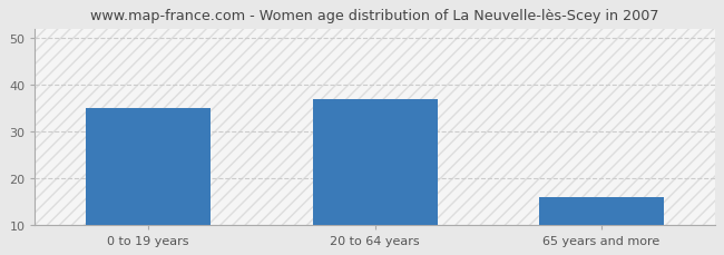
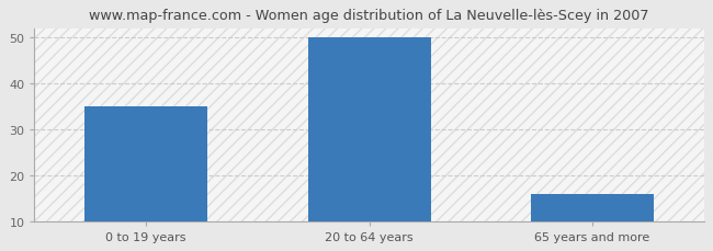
20 to 64 years: 37 -> 50
